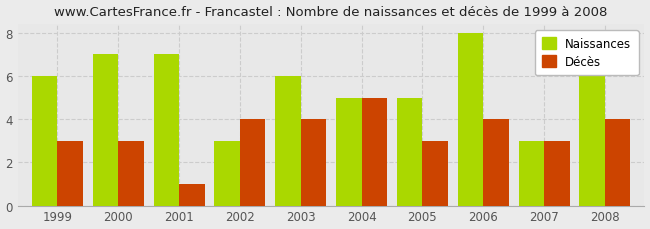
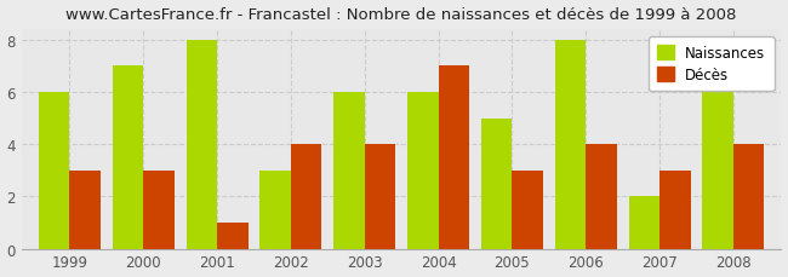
Naissances/2001: 7 -> 8
Naissances/2004: 5 -> 6
Décès/2004: 5 -> 7
Naissances/2007: 3 -> 2
